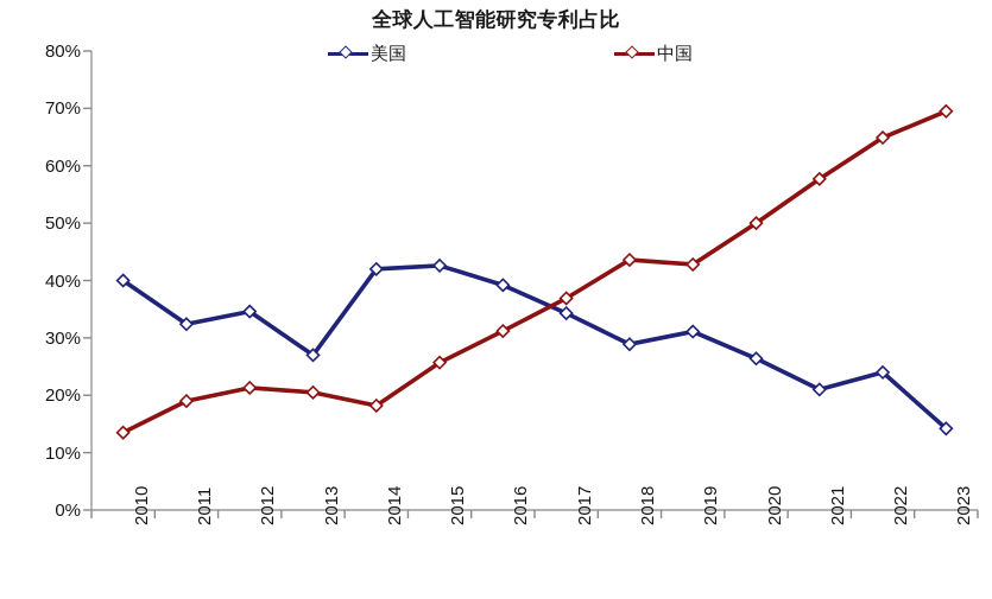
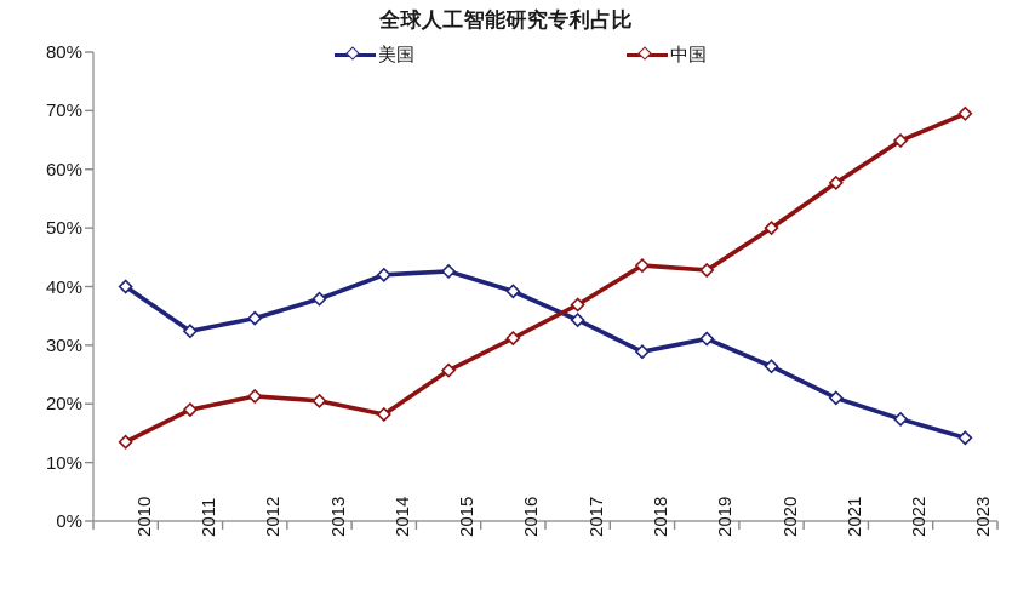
美国/2013: 27% -> 38%
美国/2022: 24% -> 17%
